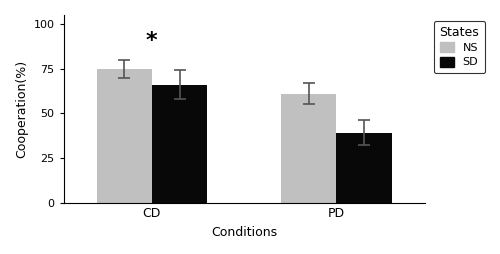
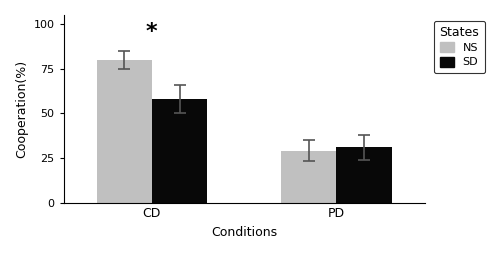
NS/CD: 75 -> 80
SD/CD: 66 -> 58
NS/PD: 61 -> 29
SD/PD: 39 -> 31
